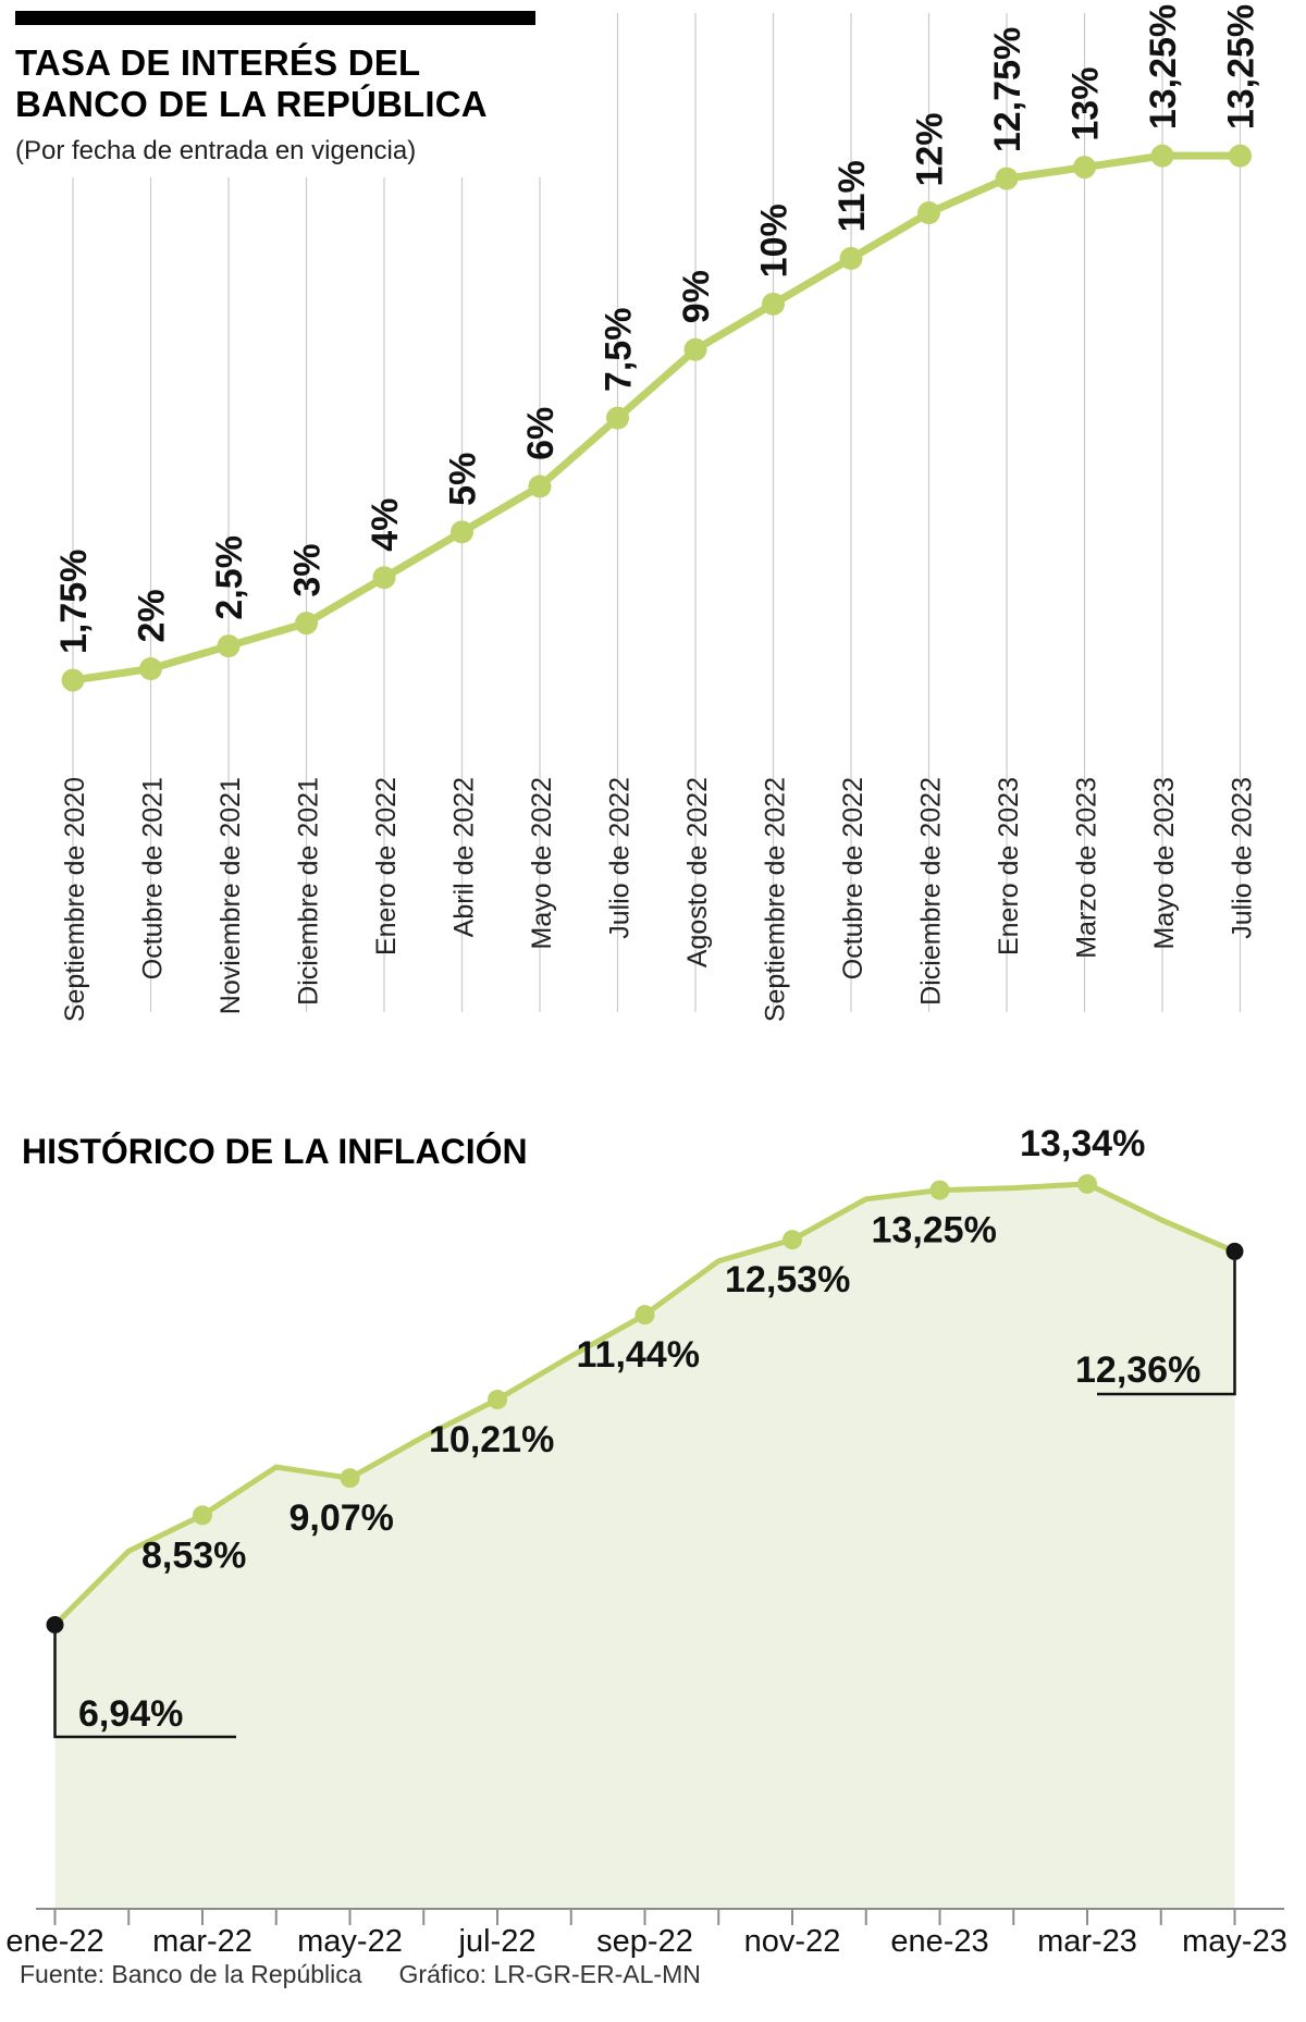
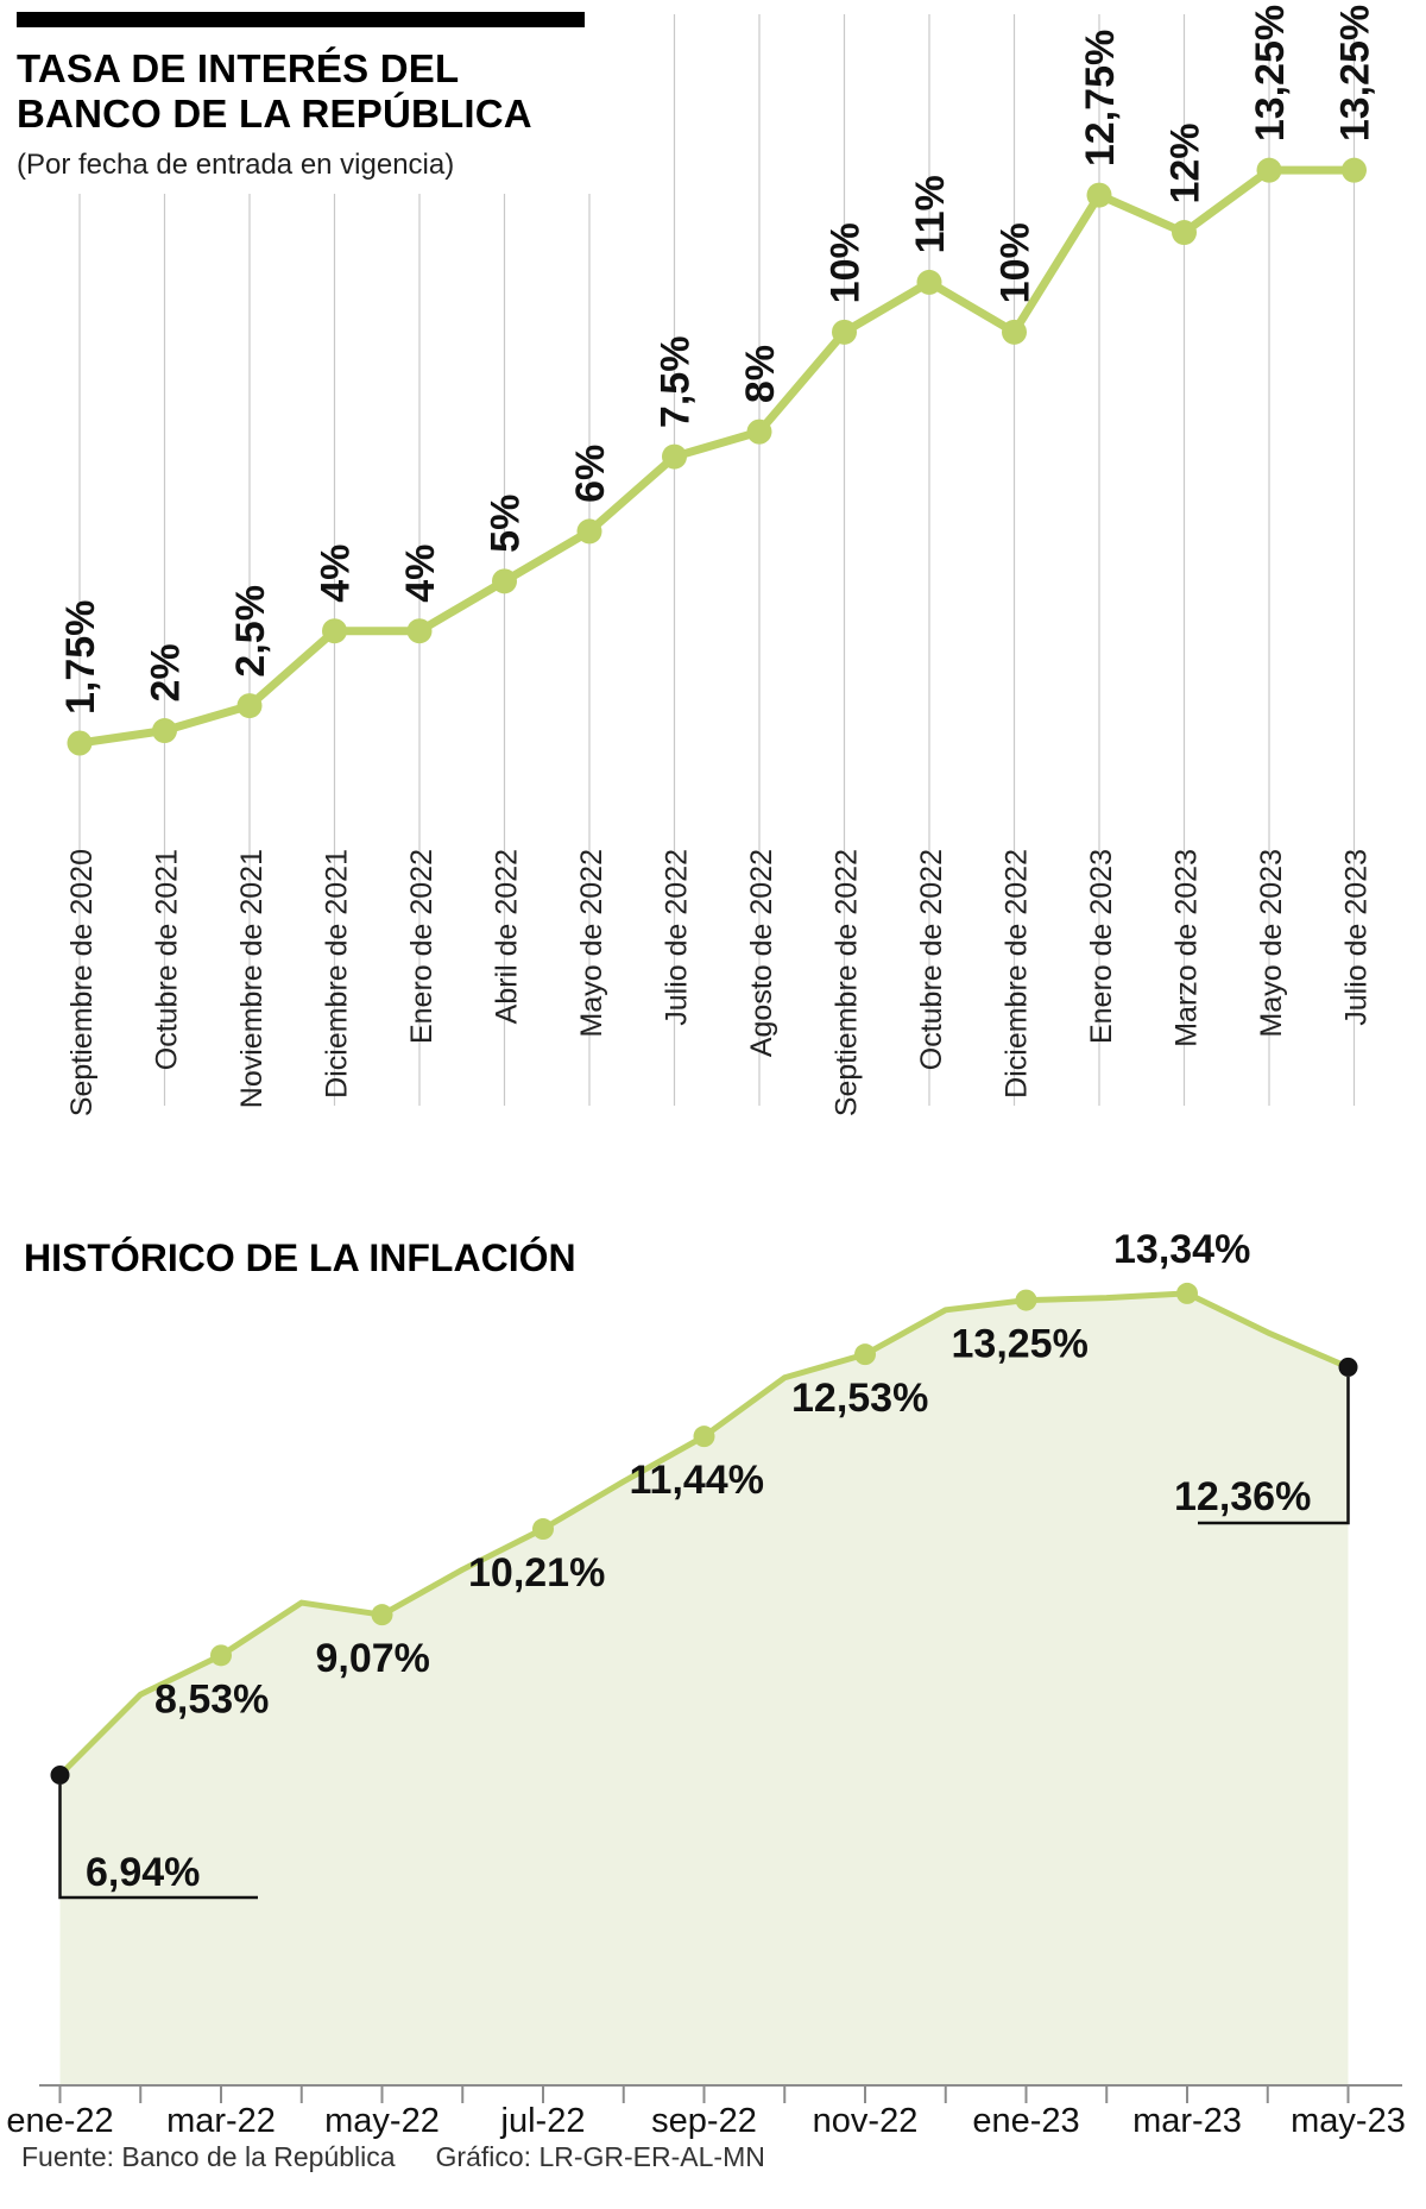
TASA DE INTERÉS DEL BANCO DE LA REPÚBLICA/Diciembre de 2021: 3% -> 4%
TASA DE INTERÉS DEL BANCO DE LA REPÚBLICA/Agosto de 2022: 9% -> 8%
TASA DE INTERÉS DEL BANCO DE LA REPÚBLICA/Diciembre de 2022: 12% -> 10%
TASA DE INTERÉS DEL BANCO DE LA REPÚBLICA/Marzo de 2023: 13% -> 12%
